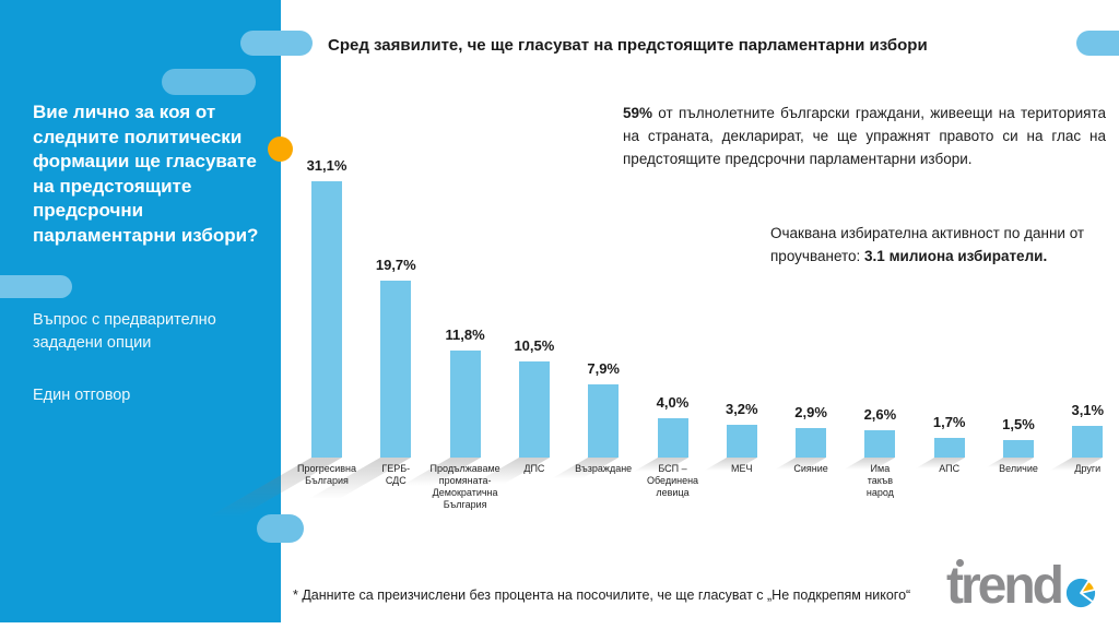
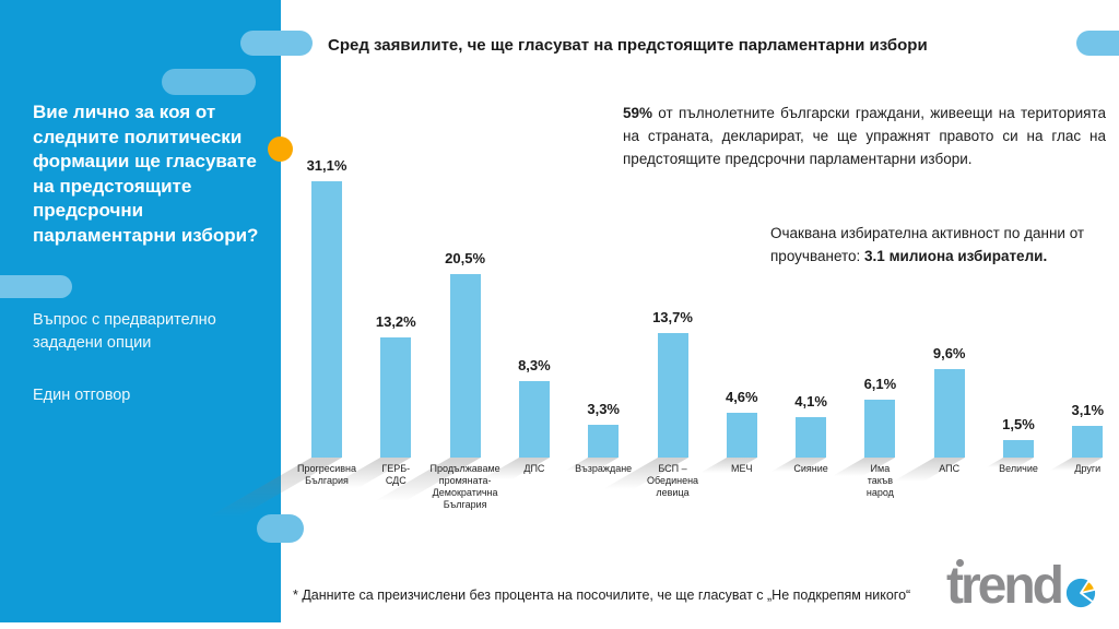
ГЕРБ- СДС: 19,7% -> 13,2%
Продължаваме промяната- Демократична България: 11,8% -> 20,5%
ДПС: 10,5% -> 8,3%
Възраждане: 7,9% -> 3,3%
БСП – Обединена левица: 4,0% -> 13,7%
МЕЧ: 3,2% -> 4,6%
Сияние: 2,9% -> 4,1%
Има такъв народ: 2,6% -> 6,1%
АПС: 1,7% -> 9,6%
